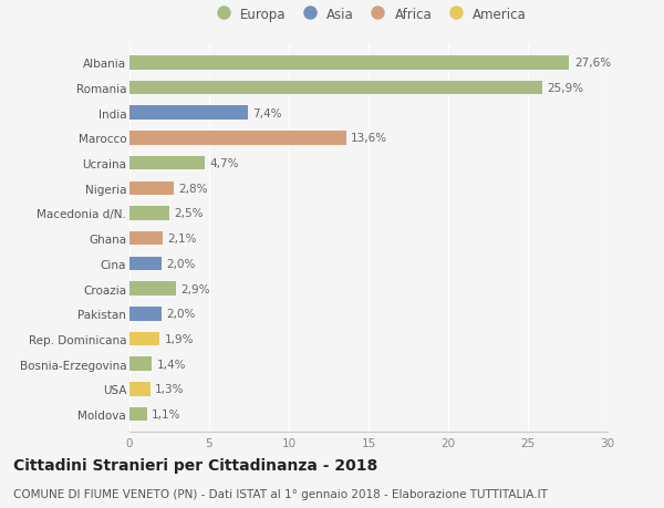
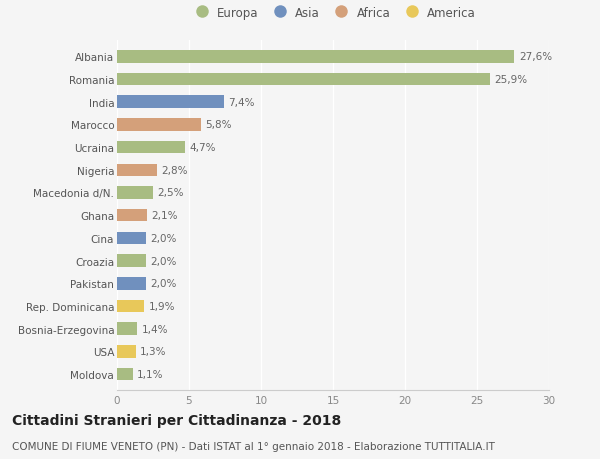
Marocco: 13,6% -> 5,8%
Croazia: 2,9% -> 2,0%
